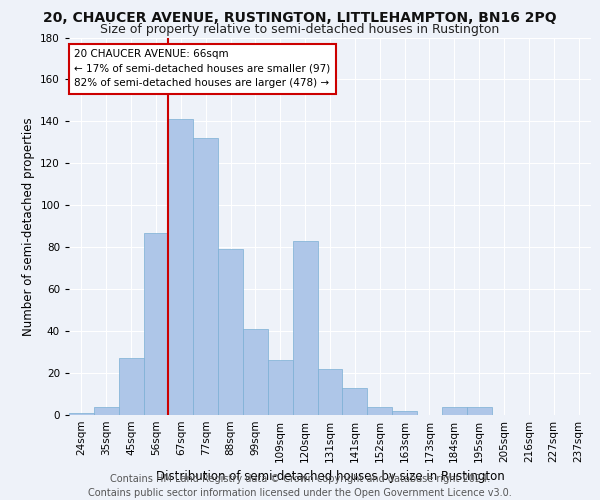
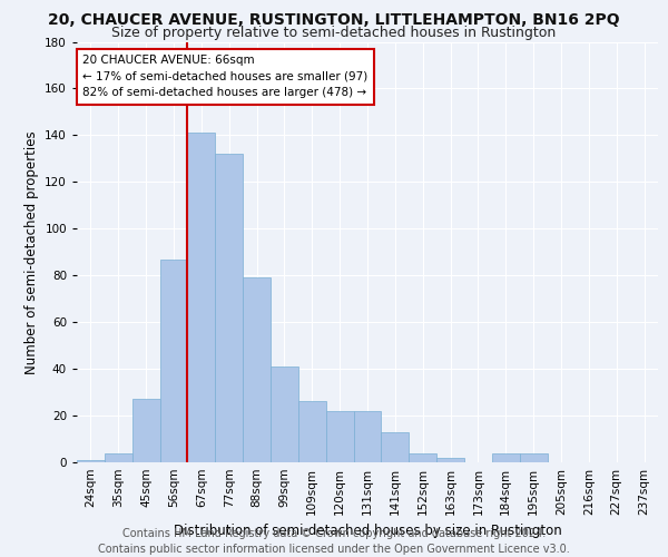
120sqm: 83 -> 22
